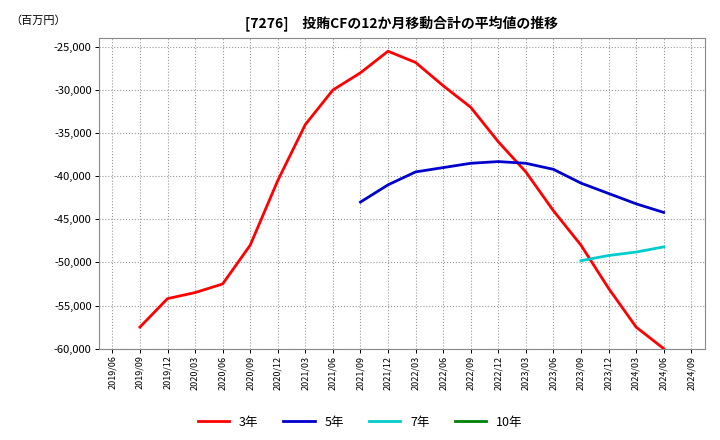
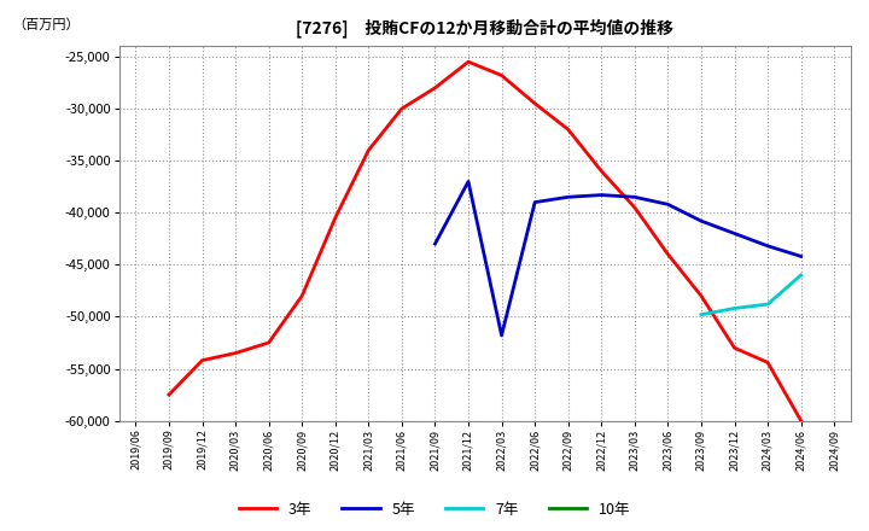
5年/2021/12: -41,000 -> -37,000
5年/2022/03: -39,500 -> -51,800
3年/2024/03: -57,500 -> -54,400
7年/2024/06: -48,200 -> -46,000
